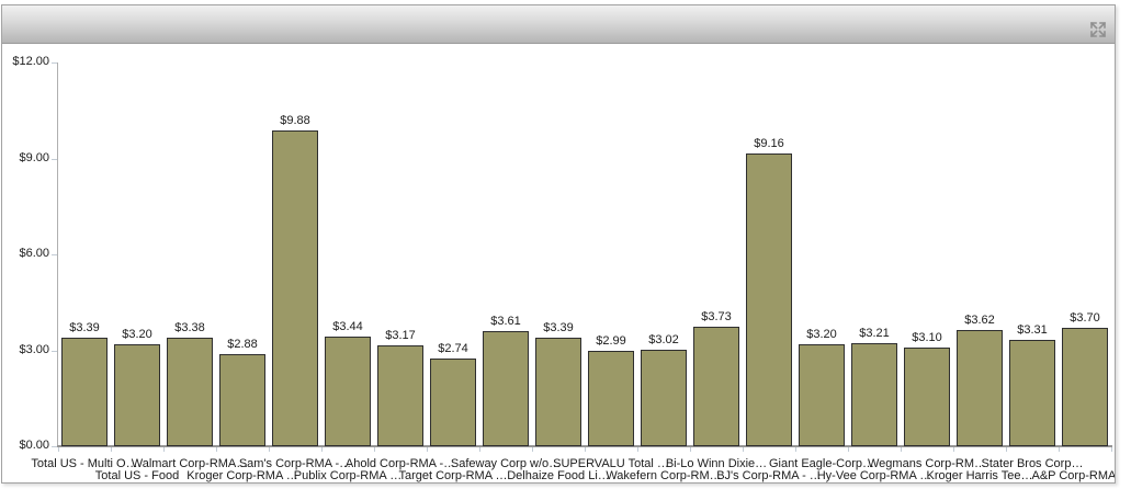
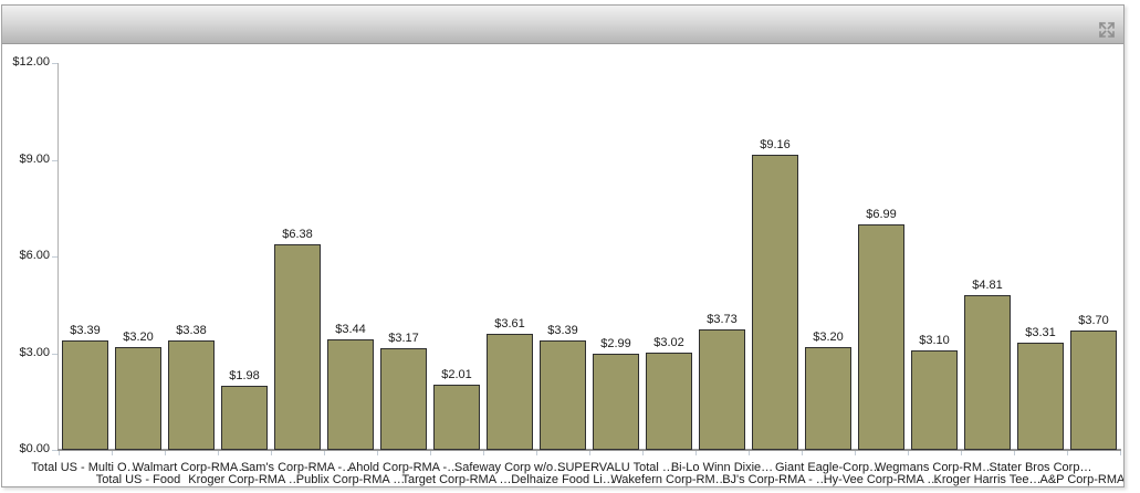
Kroger Corp-RMA …: $2.88 -> $1.98
Sam's Corp-RMA -…: $9.88 -> $6.38
Target Corp-RMA …: $2.74 -> $2.01
Hy-Vee Corp-RMA …: $3.21 -> $6.99
Kroger Harris Tee…: $3.62 -> $4.81
